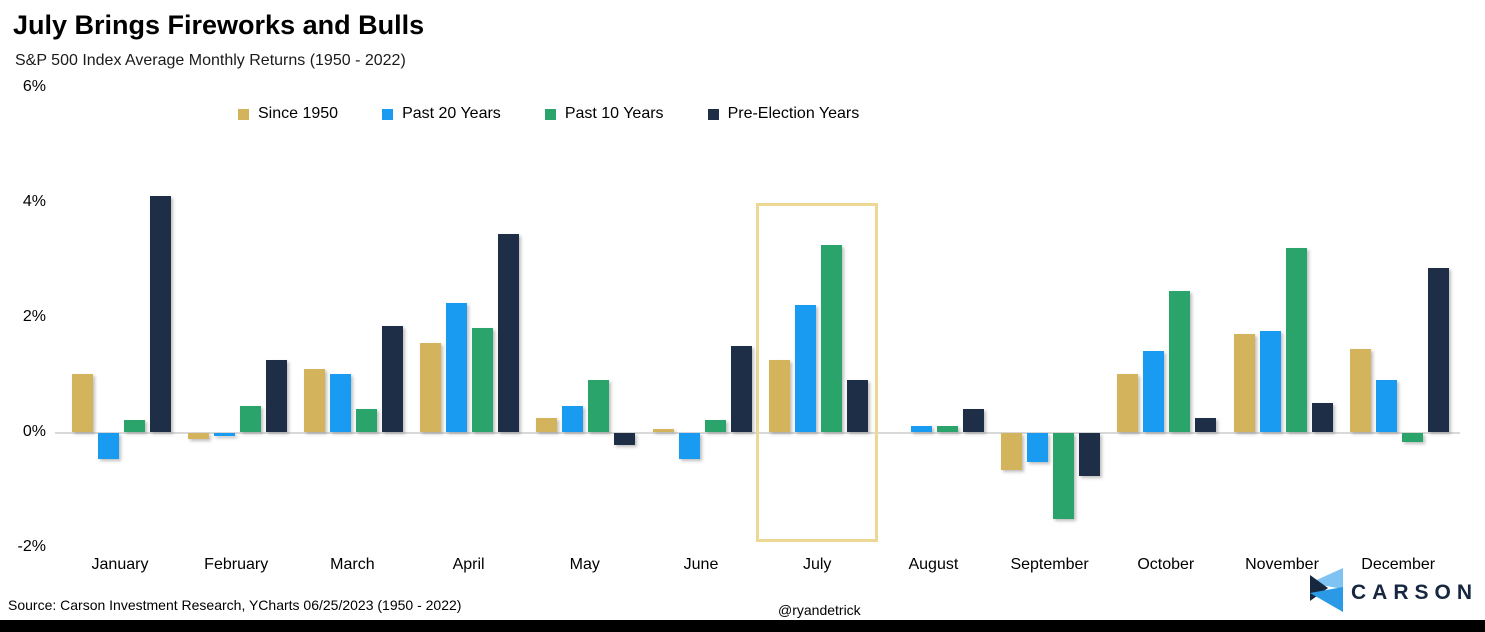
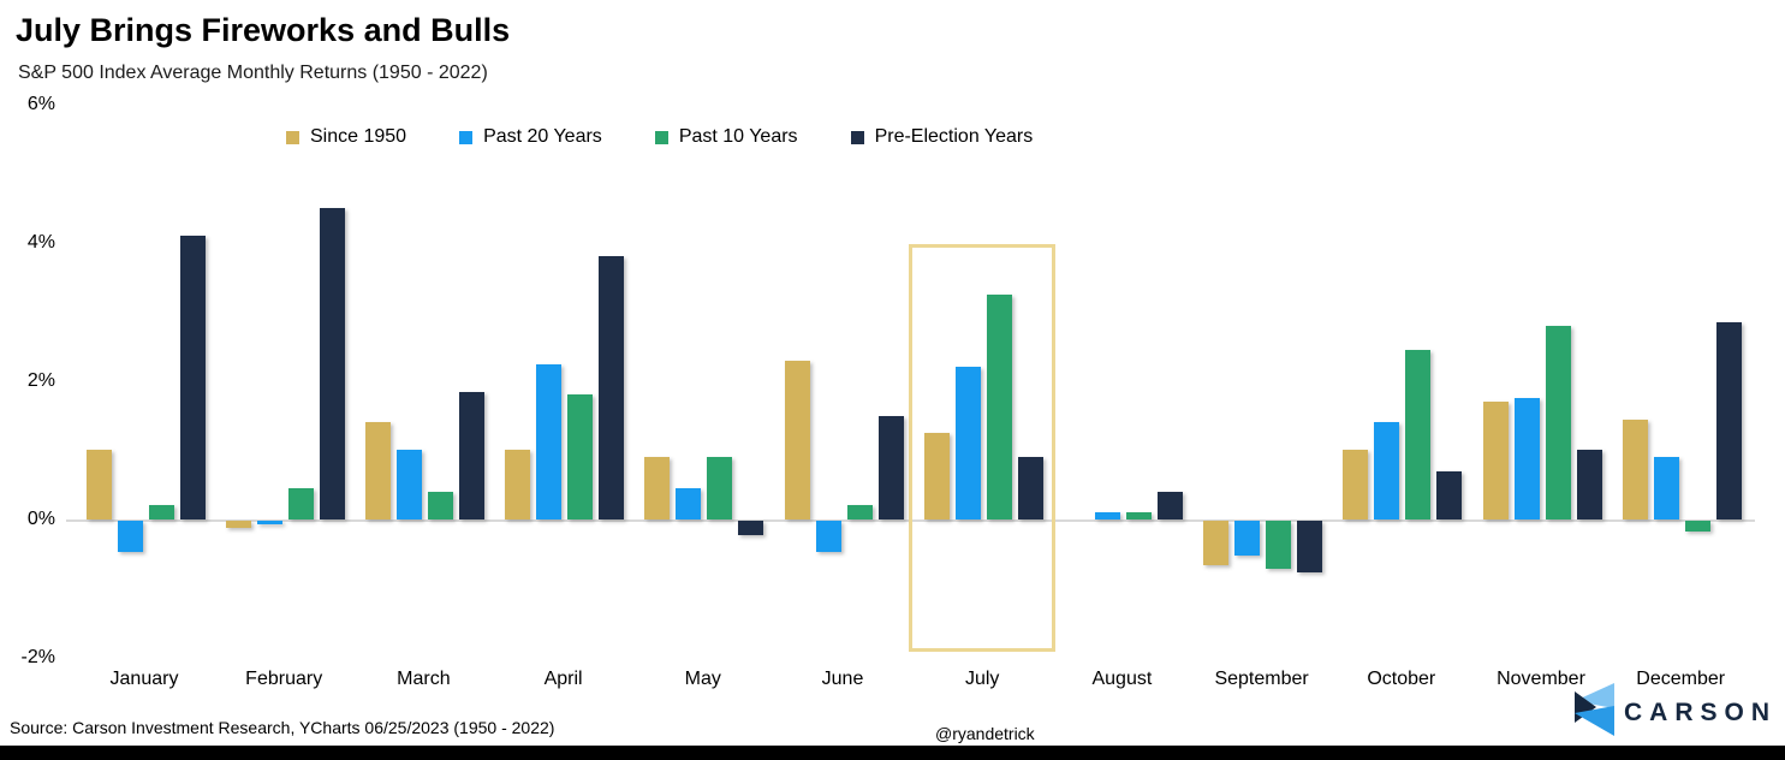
Pre-Election Years/February: 1.2% -> 4.5%
Since 1950/March: 1.1% -> 1.4%
Since 1950/April: 1.6% -> 1.0%
Pre-Election Years/April: 3.5% -> 3.8%
Since 1950/May: 0.2% -> 0.9%
Since 1950/June: 0.1% -> 2.3%
Past 10 Years/September: -1.5% -> -0.7%
Pre-Election Years/October: 0.2% -> 0.7%
Past 10 Years/November: 3.2% -> 2.8%
Pre-Election Years/November: 0.5% -> 1.0%
